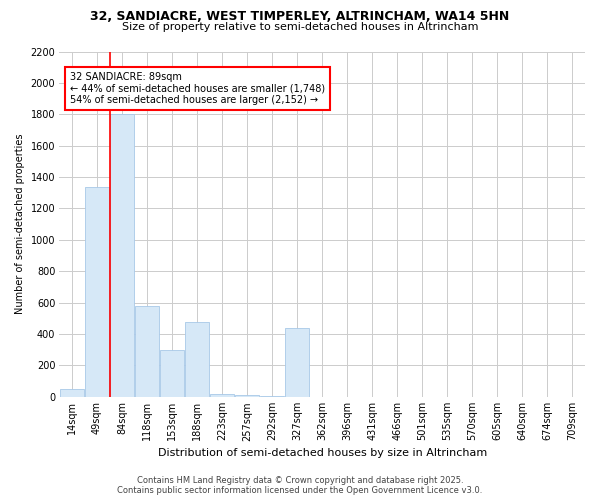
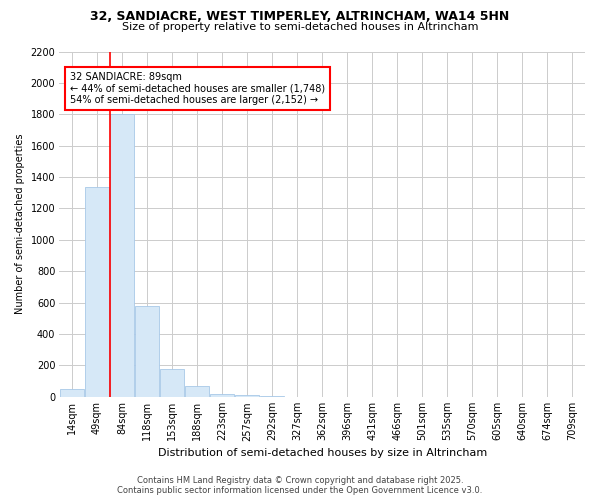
153sqm: 300 -> 180
188sqm: 480 -> 70
327sqm: 440 -> 0
